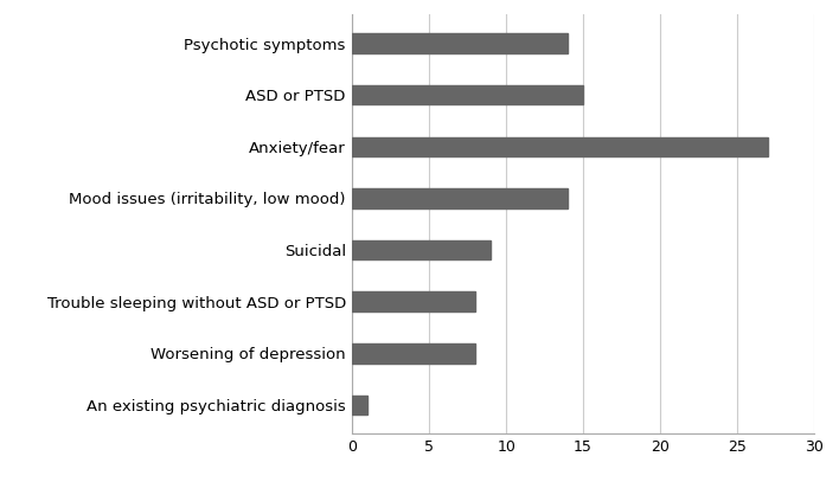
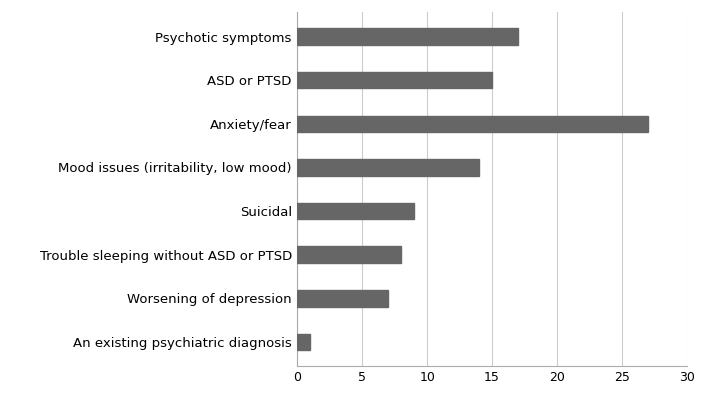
Psychotic symptoms: 14 -> 17
Worsening of depression: 8 -> 7
